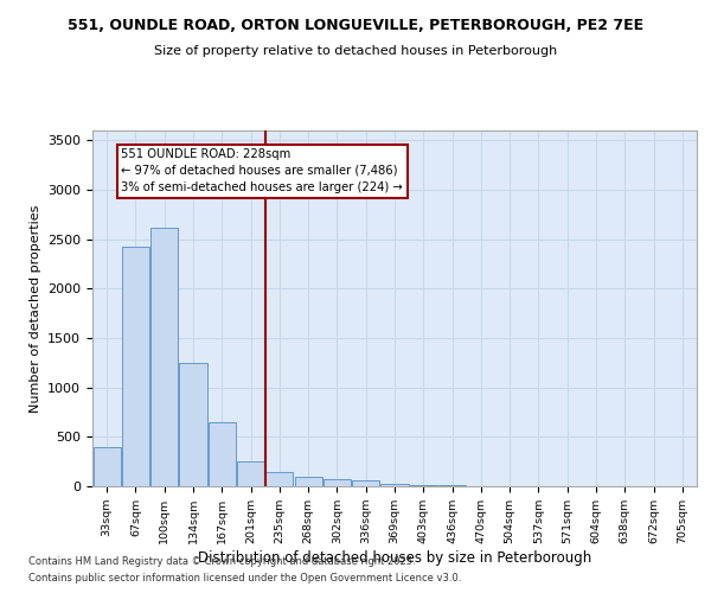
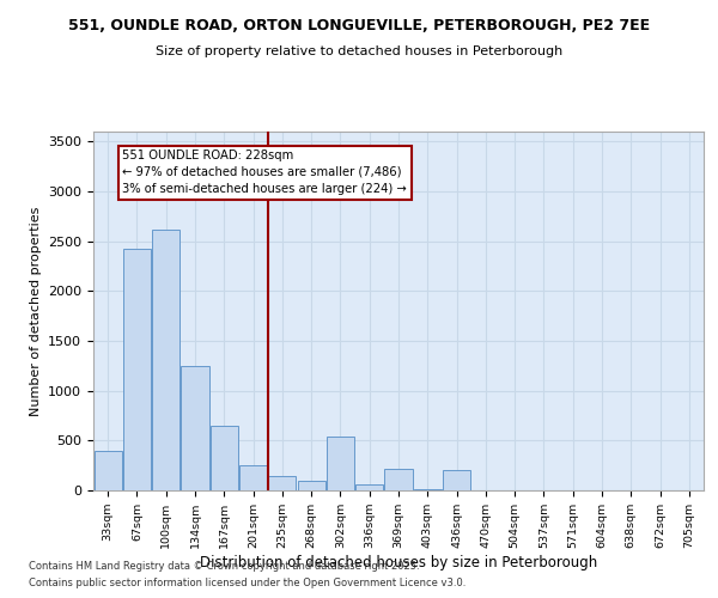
302sqm: 80 -> 540
369sqm: 20 -> 220
436sqm: 10 -> 200
